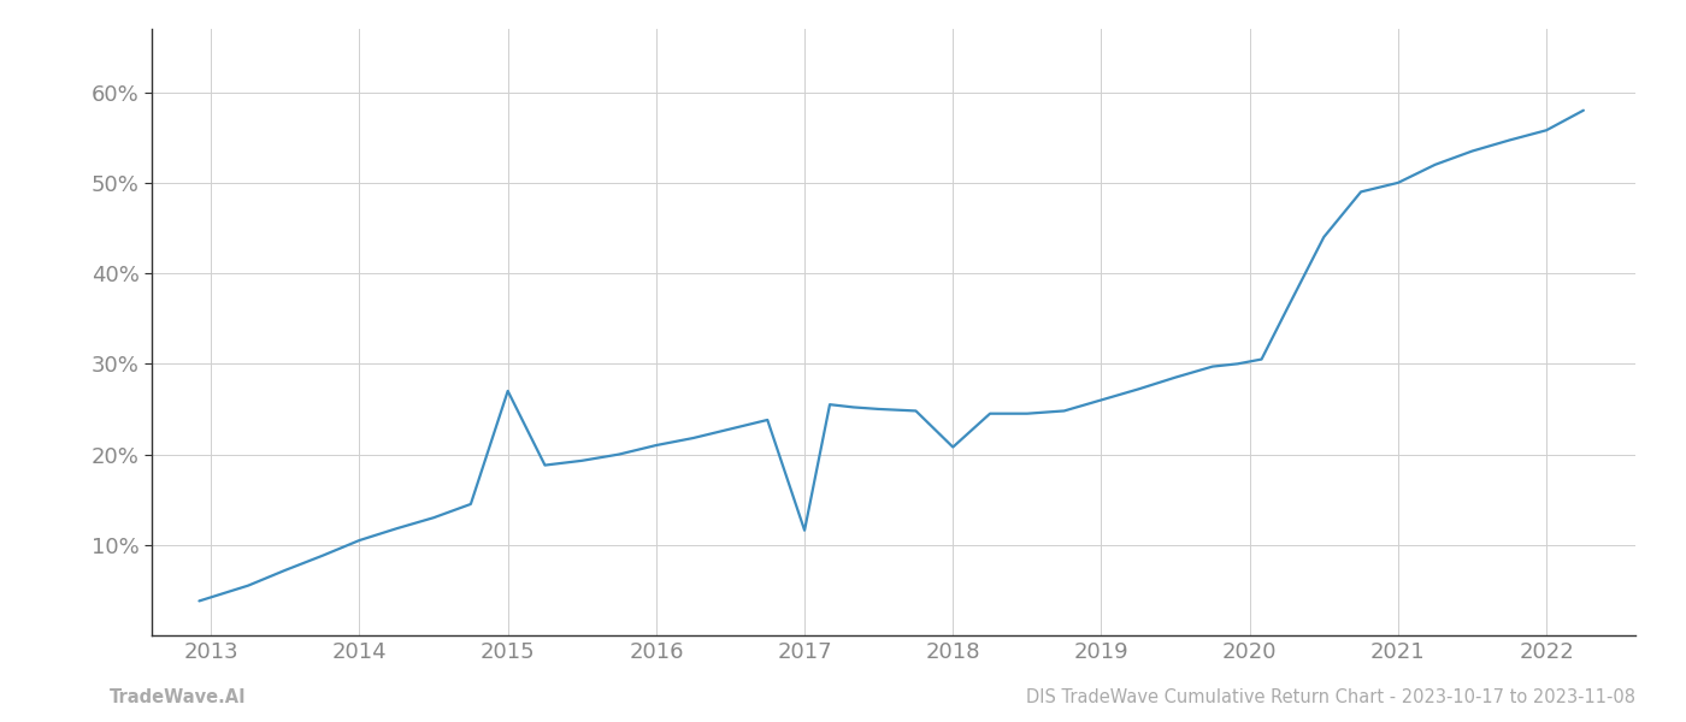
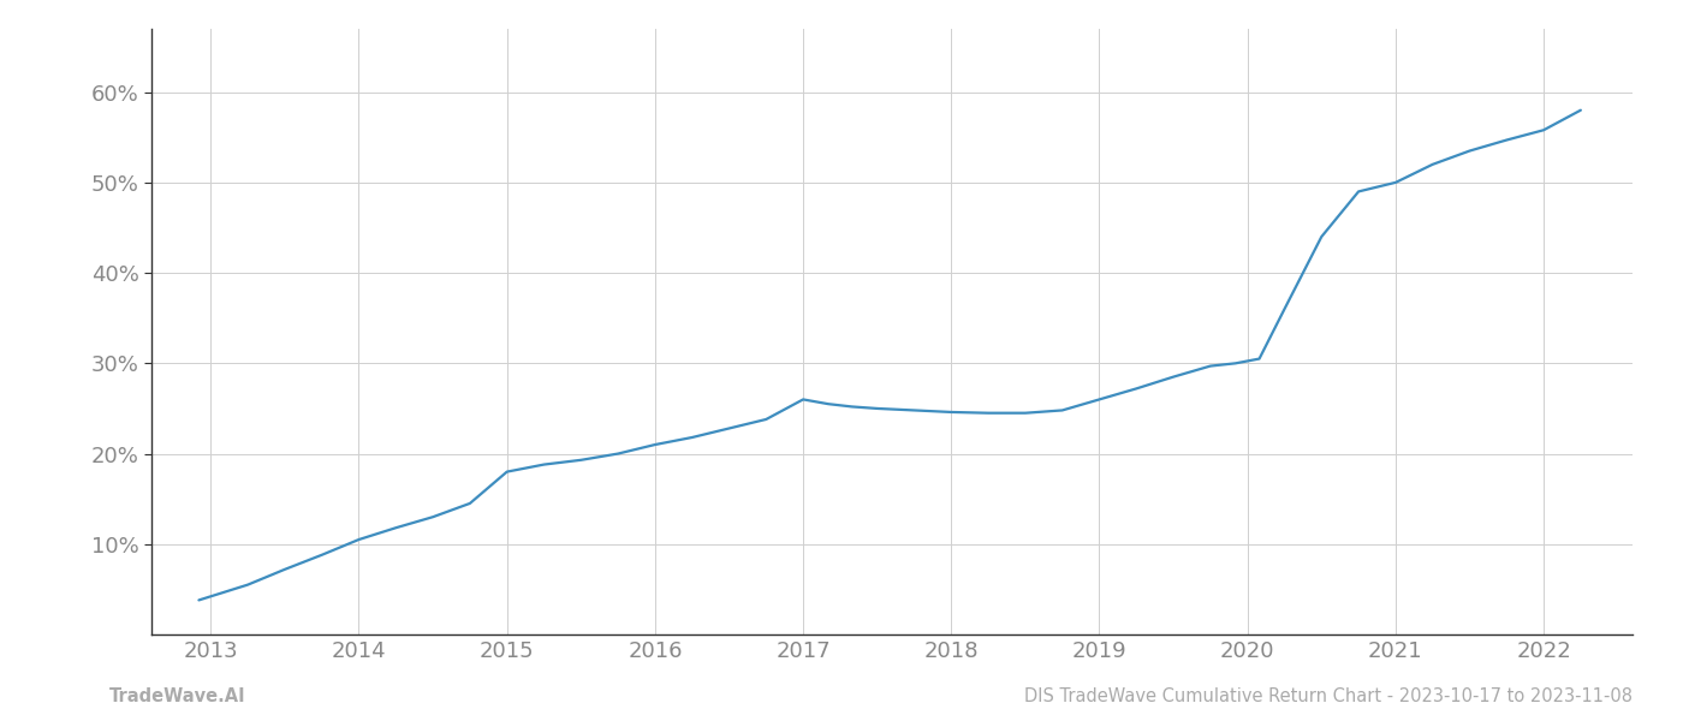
2015: 27.0% -> 18.0%
2017: 11.6% -> 26.0%
2018: 20.8% -> 24.6%
